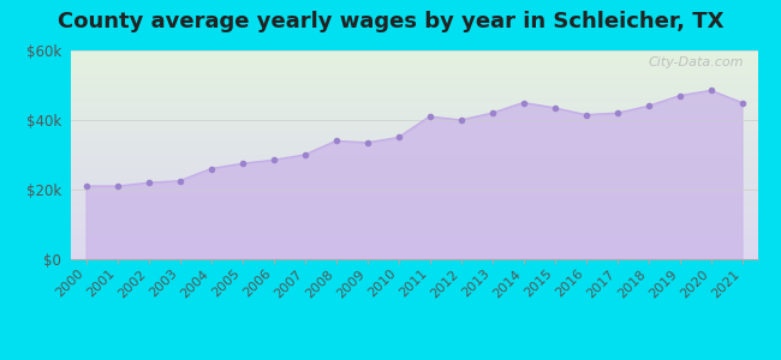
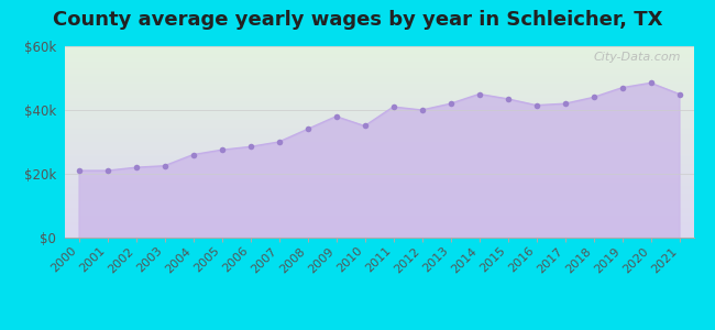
2009: $33.5k -> $38.0k
